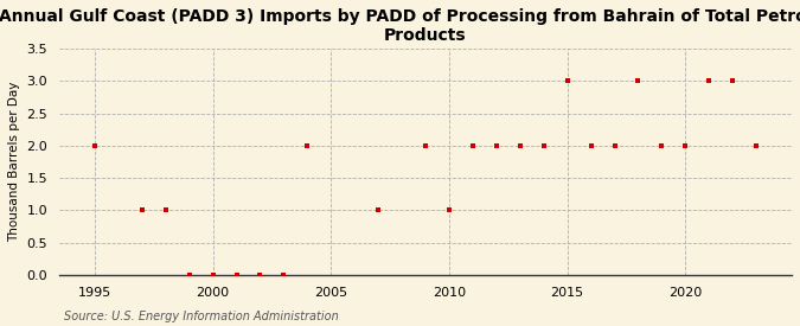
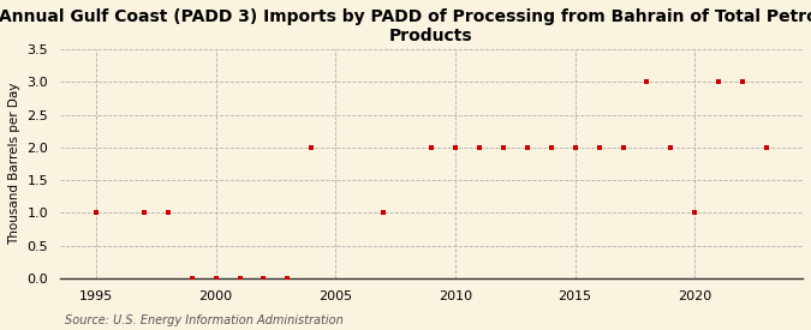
1995: 2 -> 1
2010: 1 -> 2
2015: 3 -> 2
2020: 2 -> 1
